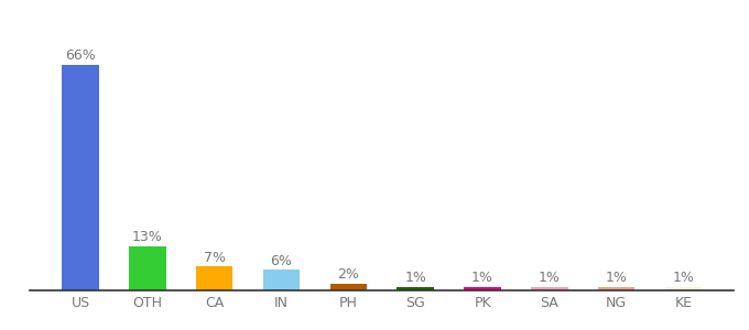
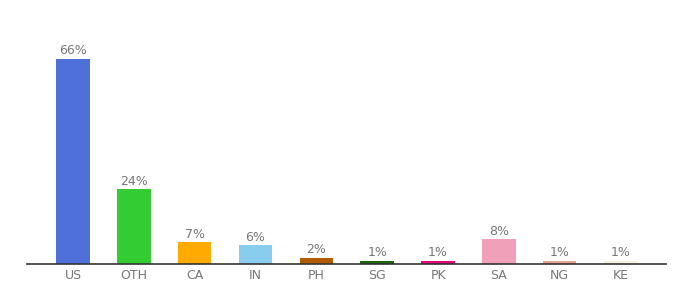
OTH: 13% -> 24%
SA: 1% -> 8%
